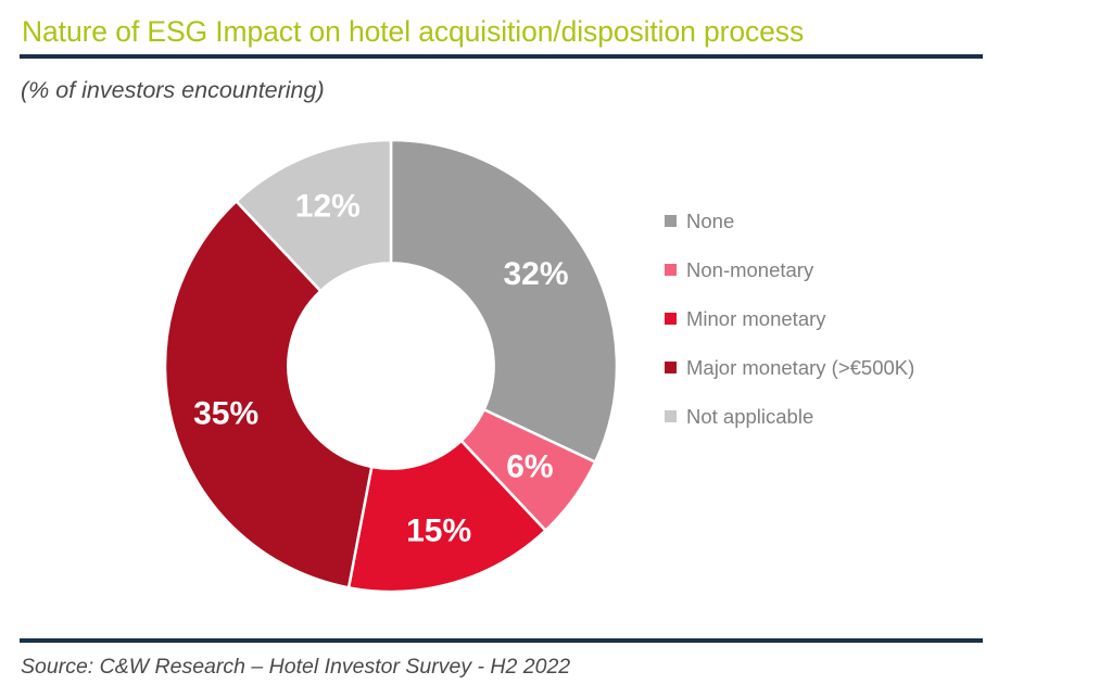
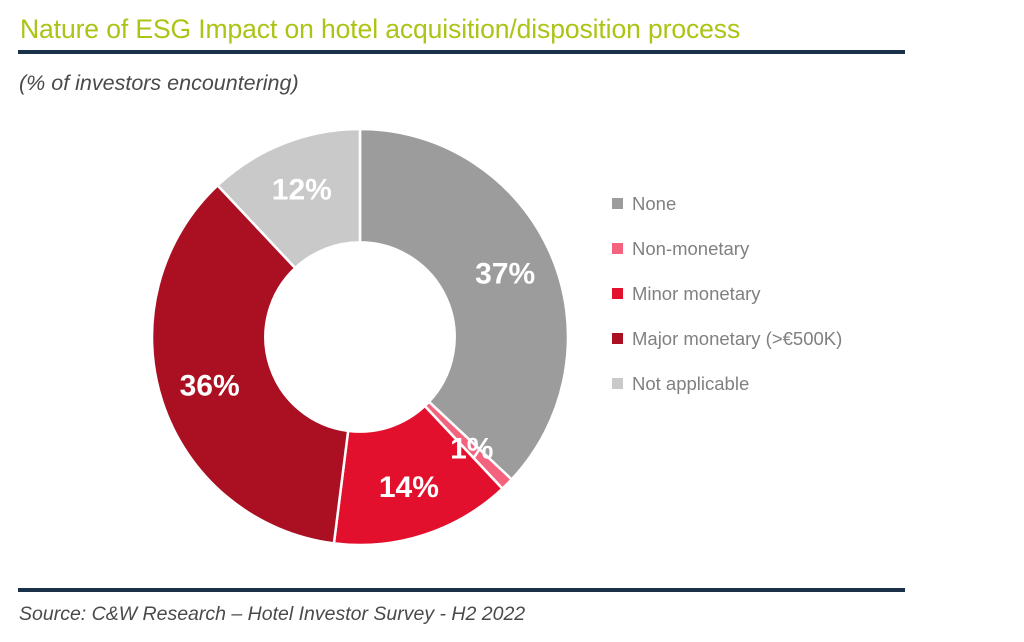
None: 32% -> 37%
Non-monetary: 6% -> 1%
Minor monetary: 15% -> 14%
Major monetary (>€500K): 35% -> 36%
